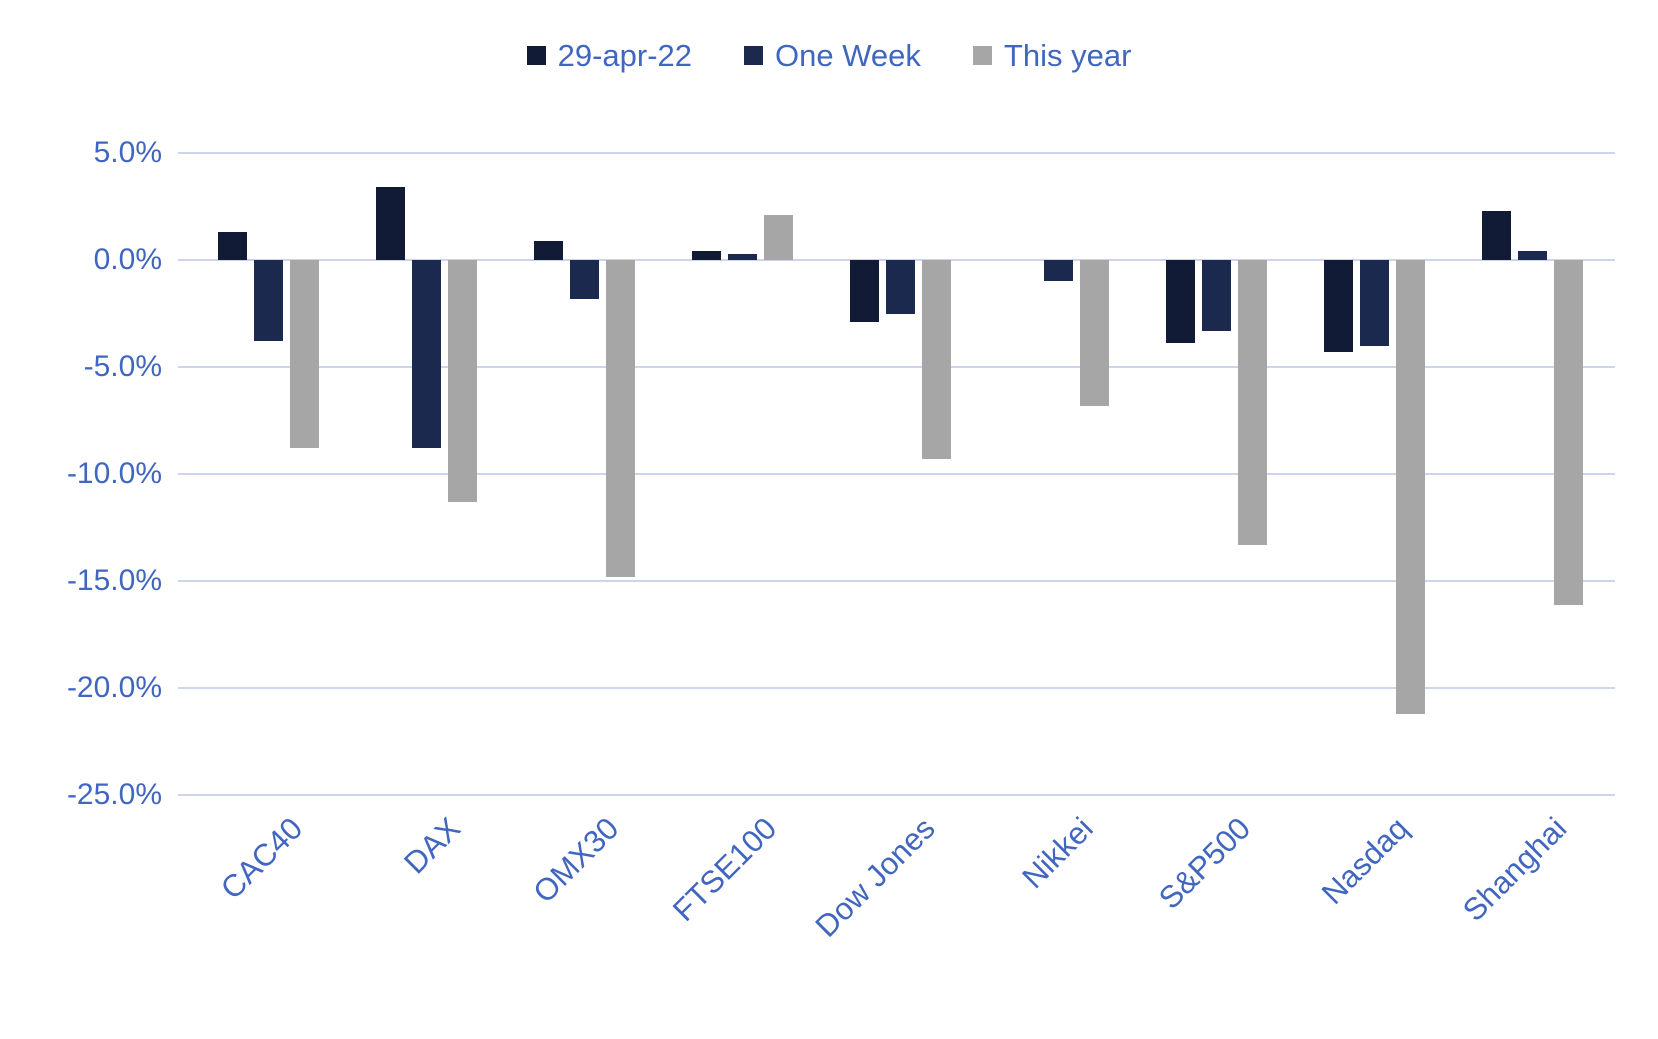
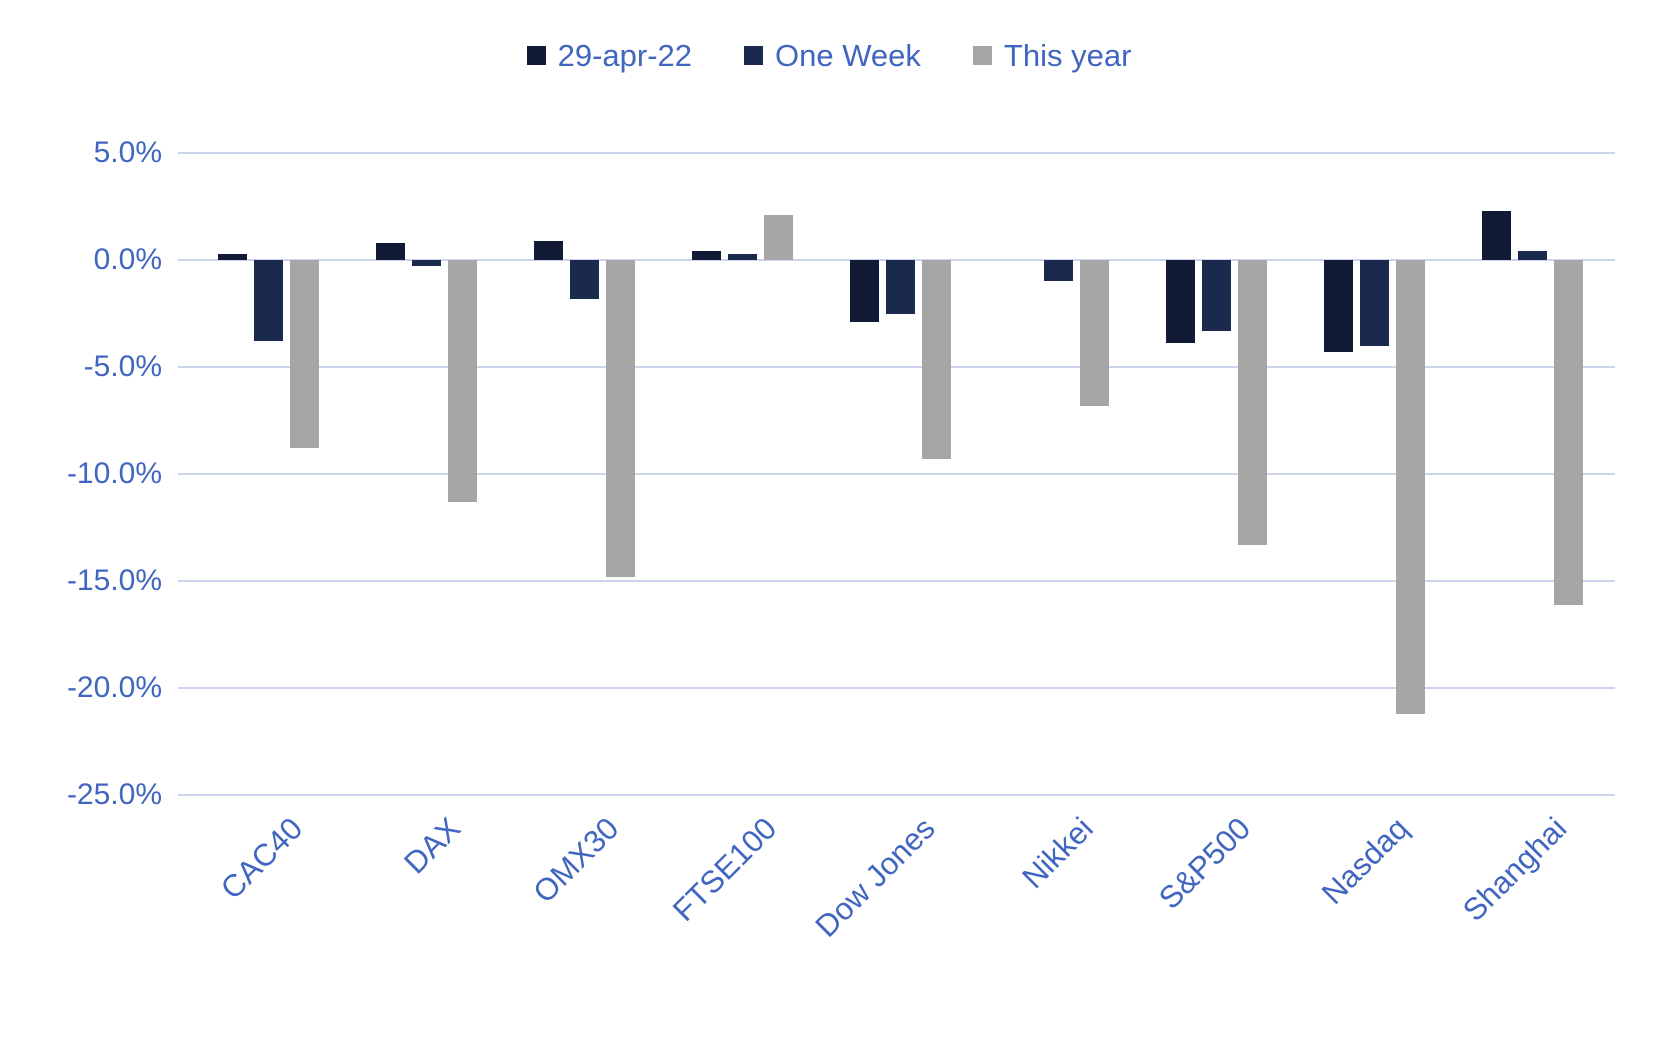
29-apr-22/CAC40: 1.3% -> 0.3%
29-apr-22/DAX: 3.4% -> 0.8%
One Week/DAX: -8.8% -> -0.3%
